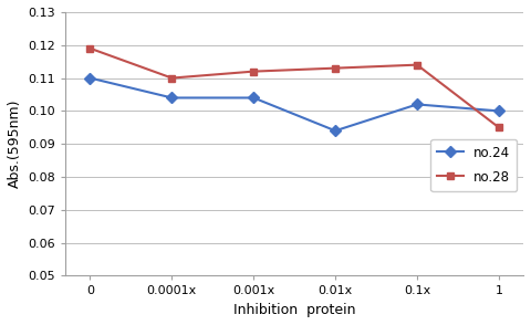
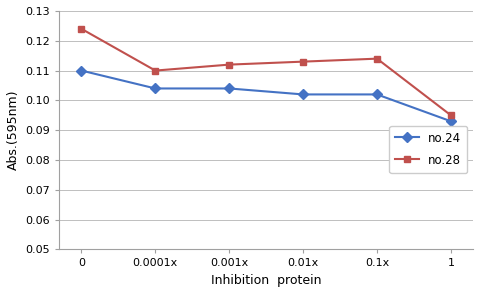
no.28/0: 0.119 -> 0.124
no.24/0.01x: 0.094 -> 0.102
no.24/1: 0.100 -> 0.093
